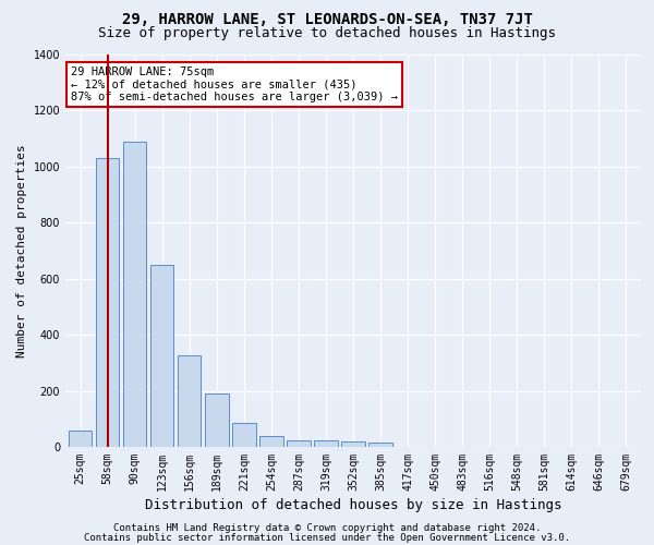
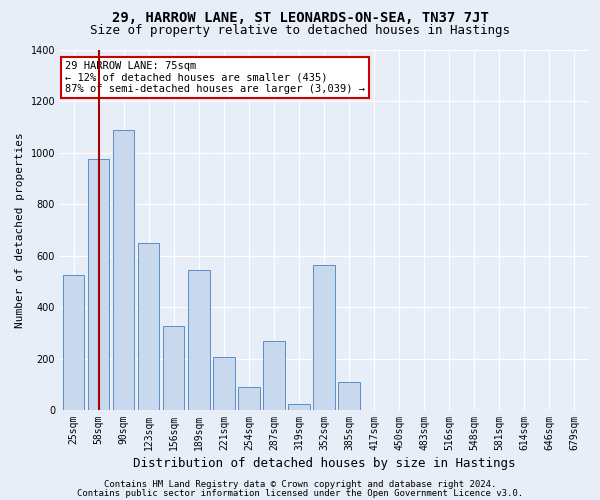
25sqm: 60 -> 525
58sqm: 1030 -> 975
189sqm: 190 -> 545
221sqm: 85 -> 205
254sqm: 40 -> 90
287sqm: 25 -> 270
352sqm: 20 -> 565
385sqm: 15 -> 110
